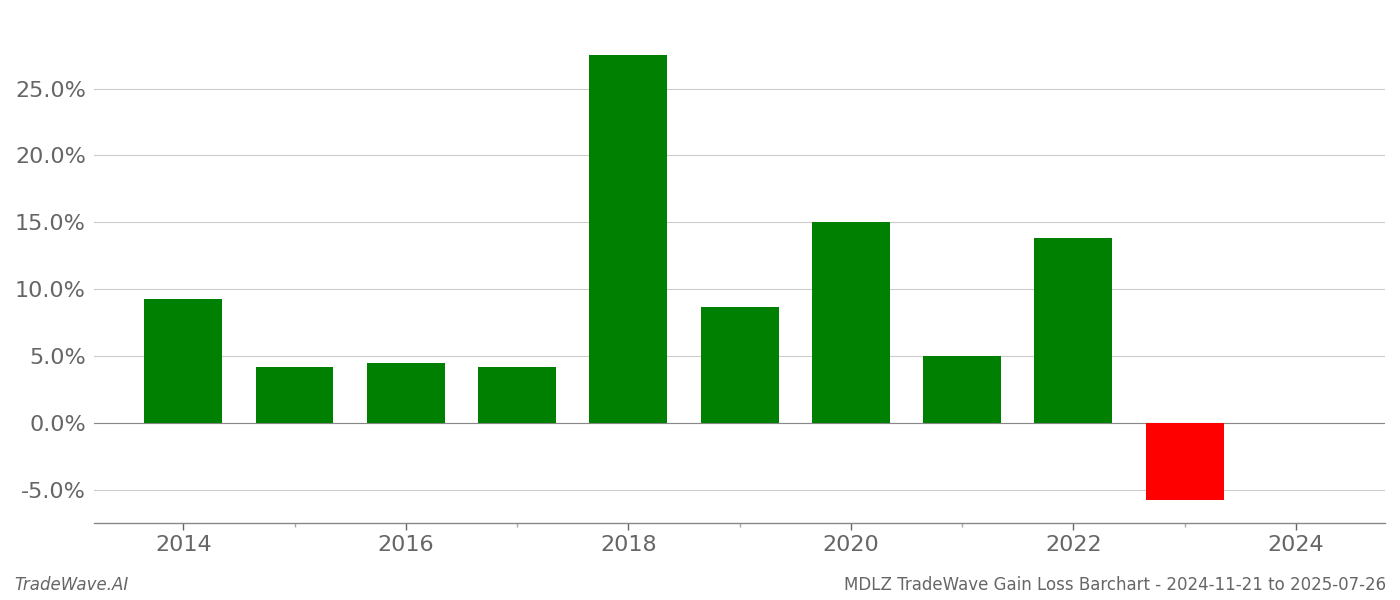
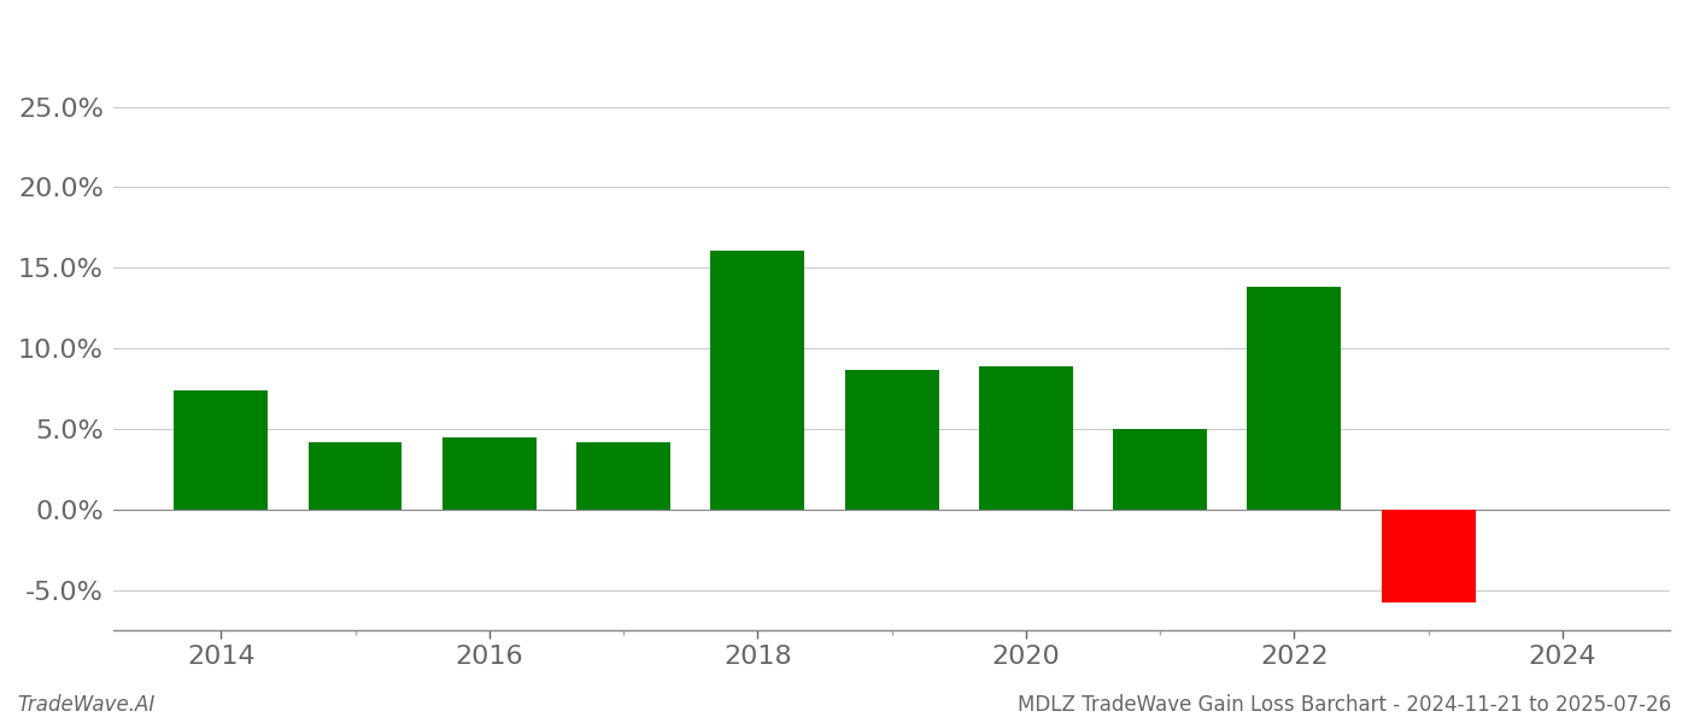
2014: 9.3% -> 7.4%
2018: 27.5% -> 16.1%
2020: 15.0% -> 8.9%
